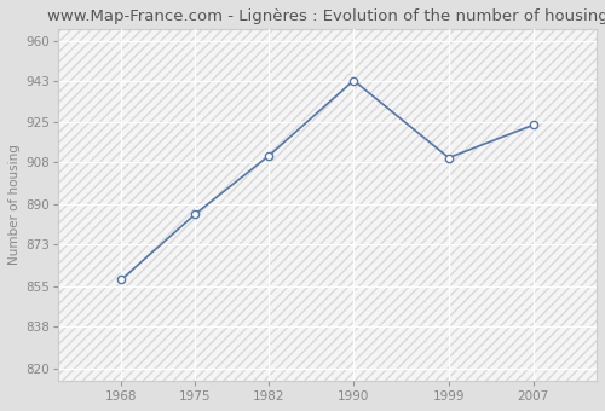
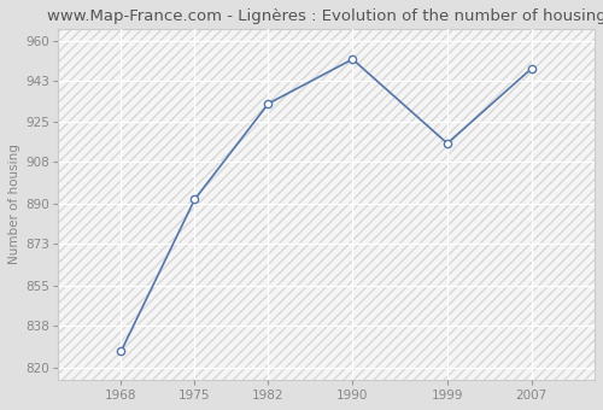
1968: 858 -> 827
1975: 886 -> 892
1982: 911 -> 933
1990: 943 -> 952
1999: 910 -> 916
2007: 924 -> 948
